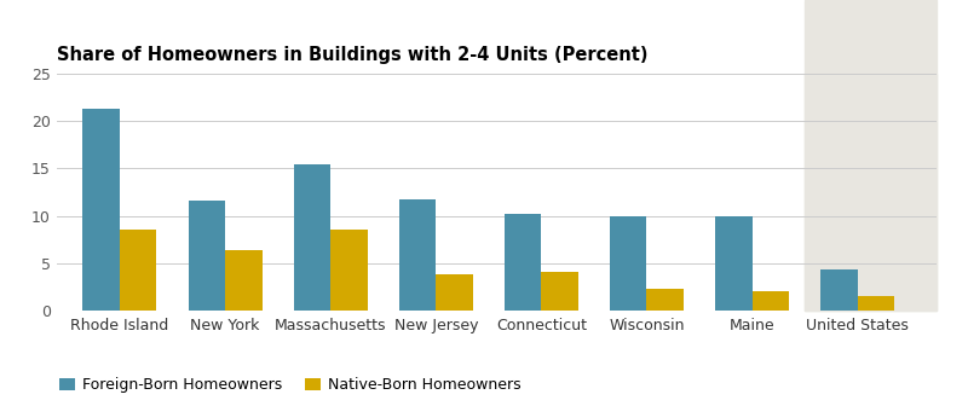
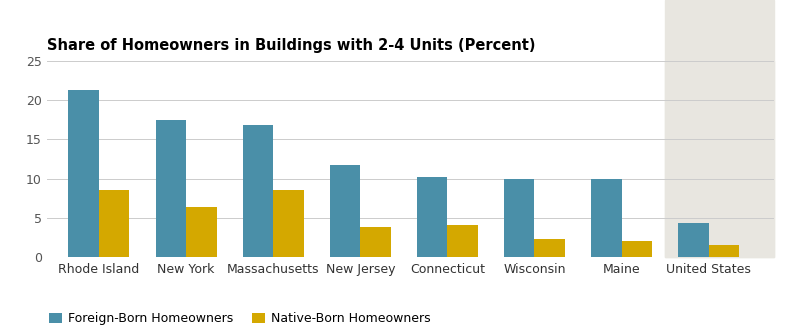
Foreign-Born Homeowners/New York: 11.6 -> 17.5
Foreign-Born Homeowners/Massachusetts: 15.4 -> 16.8
